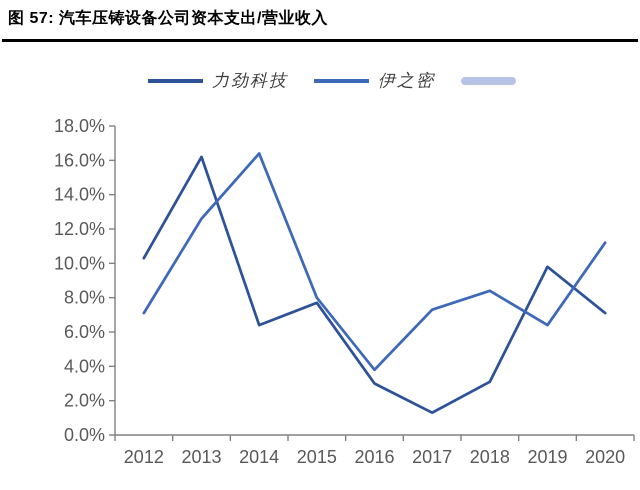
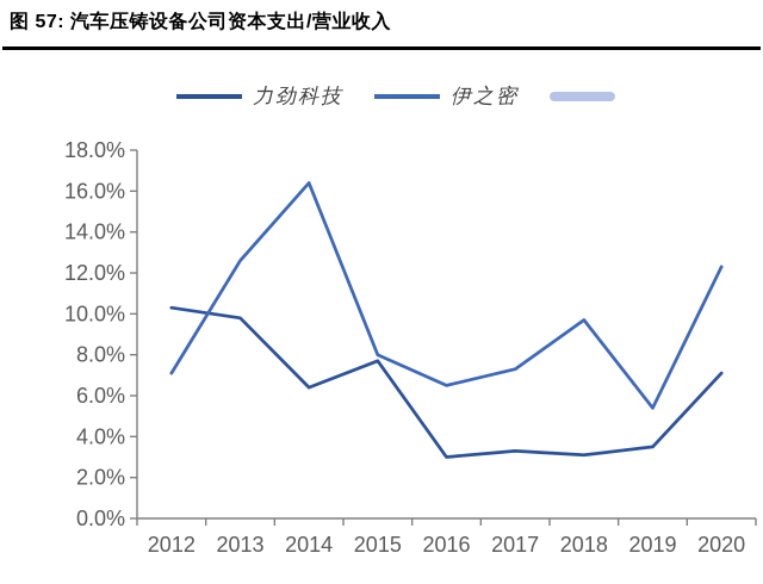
力劲科技/2013: 16.2% -> 9.8%
伊之密/2016: 3.8% -> 6.5%
力劲科技/2017: 1.3% -> 3.3%
伊之密/2018: 8.4% -> 9.7%
力劲科技/2019: 9.8% -> 3.5%
伊之密/2019: 6.4% -> 5.4%
伊之密/2020: 11.2% -> 12.3%
